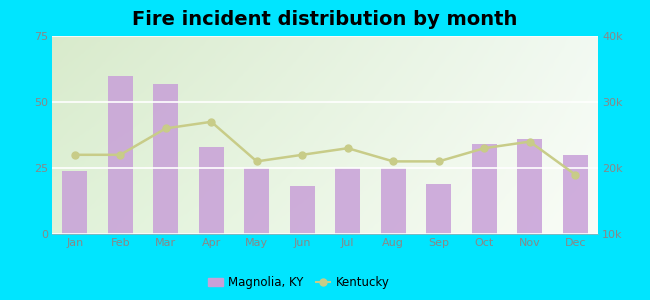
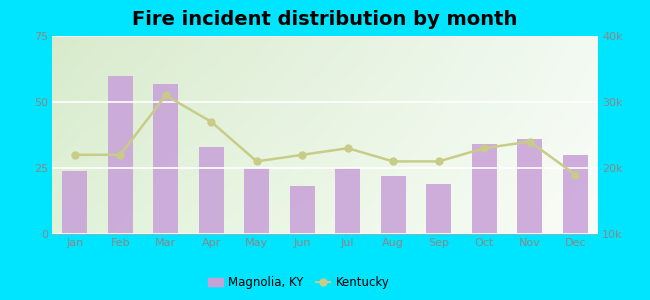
Kentucky/Mar: 26k -> 31k
Magnolia, KY/Aug: 25 -> 22
